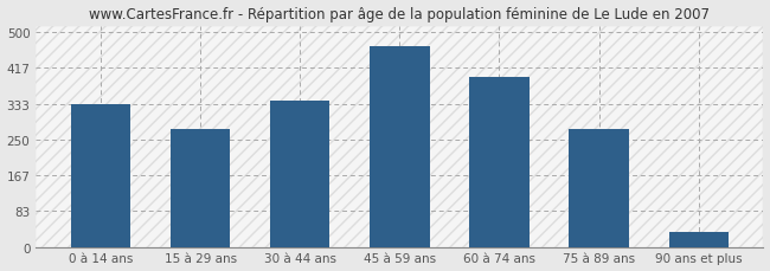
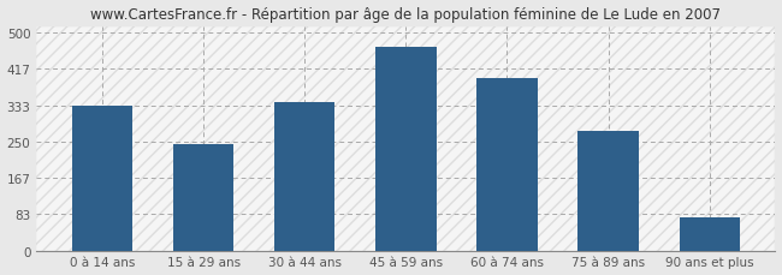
15 à 29 ans: 275 -> 245
90 ans et plus: 35 -> 75
